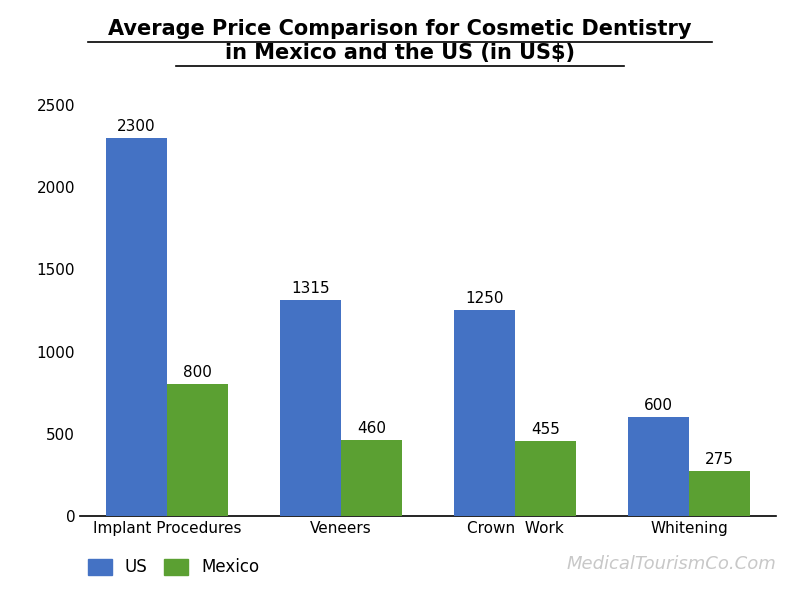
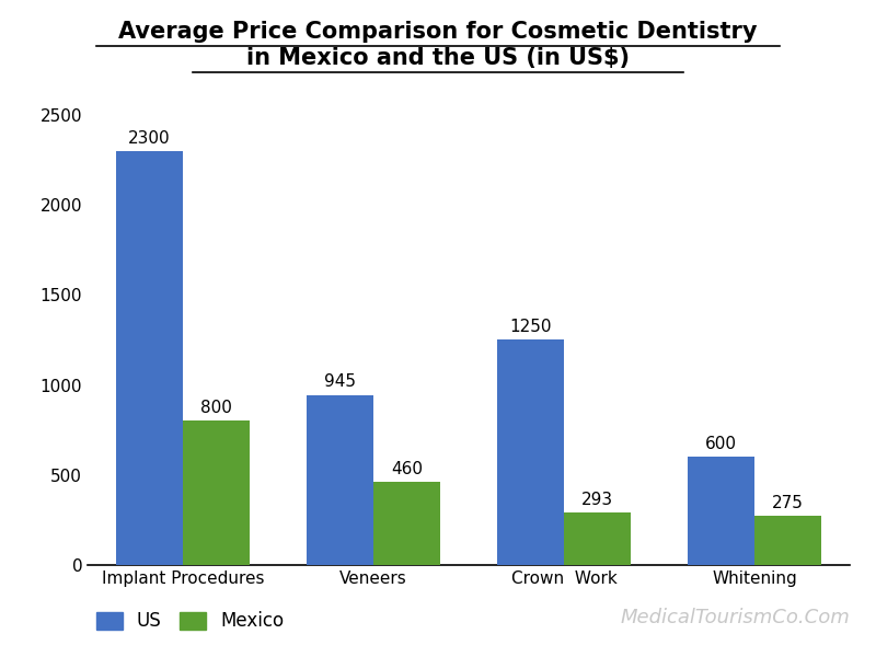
US/Veneers: 1315 -> 945
Mexico/Crown Work: 455 -> 293
